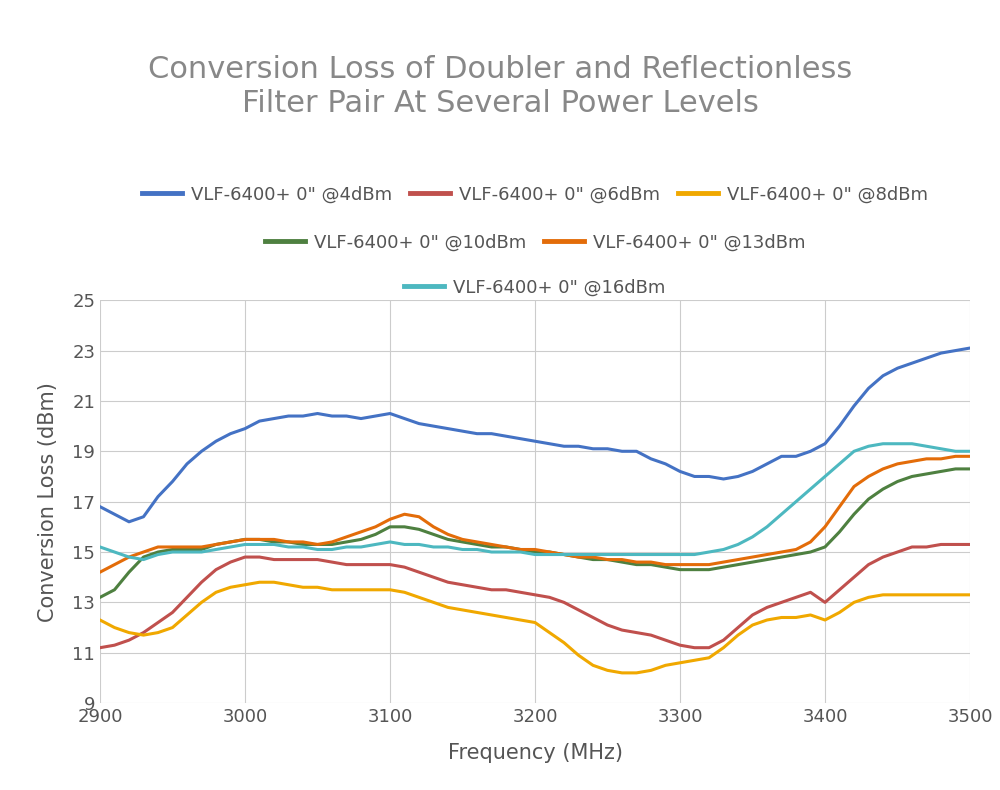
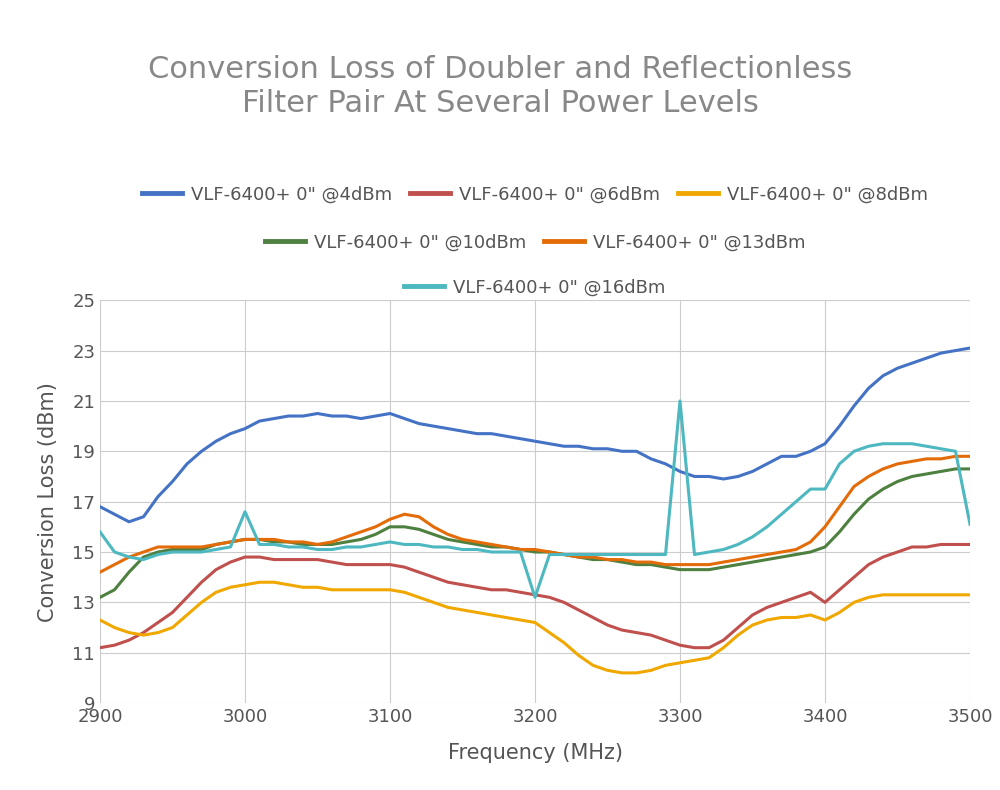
VLF-6400+ 0" @16dBm/2900: 15.2 -> 15.8
VLF-6400+ 0" @16dBm/3000: 15.3 -> 16.6
VLF-6400+ 0" @16dBm/3200: 14.9 -> 13.2
VLF-6400+ 0" @16dBm/3300: 14.9 -> 21.0
VLF-6400+ 0" @16dBm/3400: 18.0 -> 17.5
VLF-6400+ 0" @16dBm/3500: 19.0 -> 16.1
